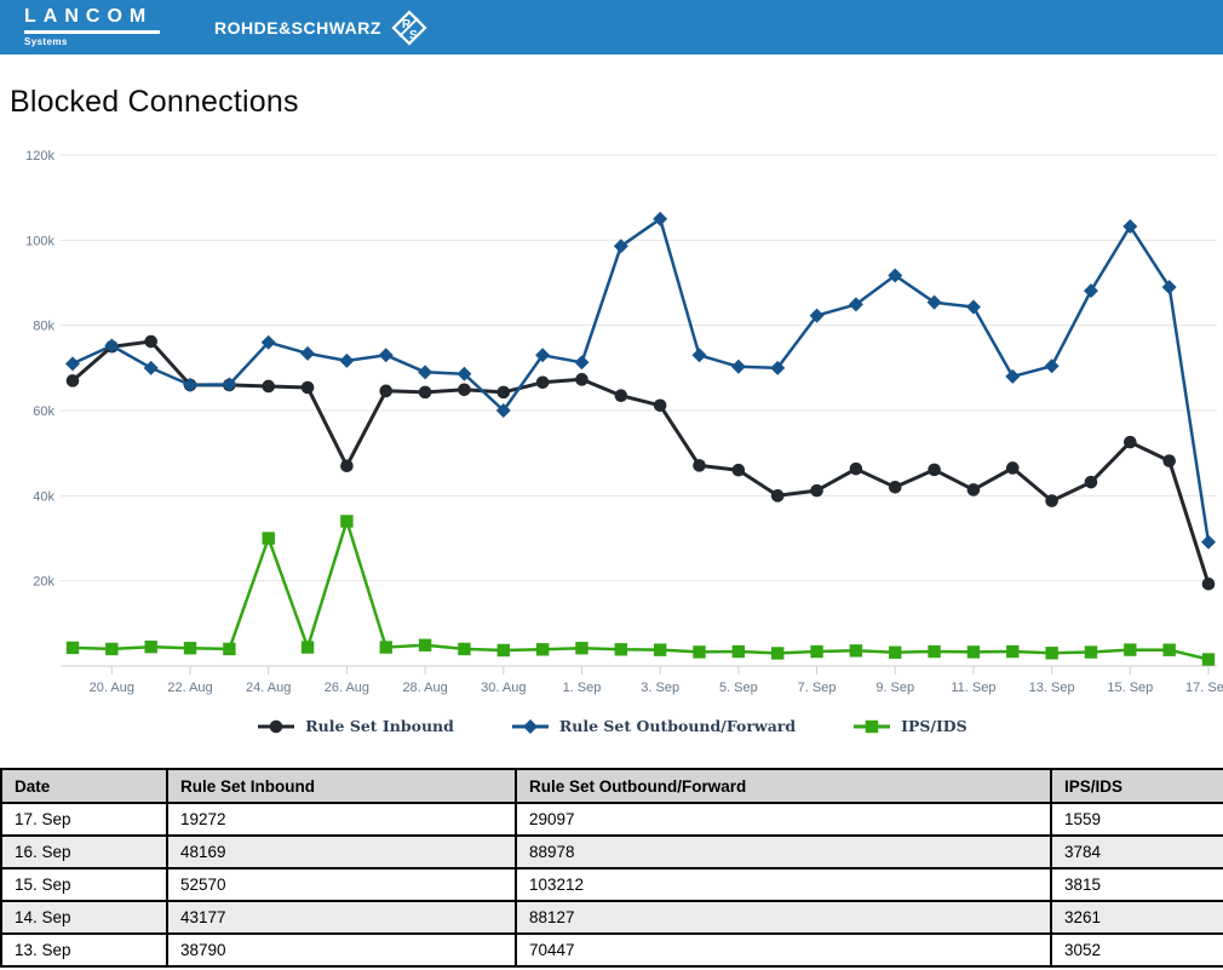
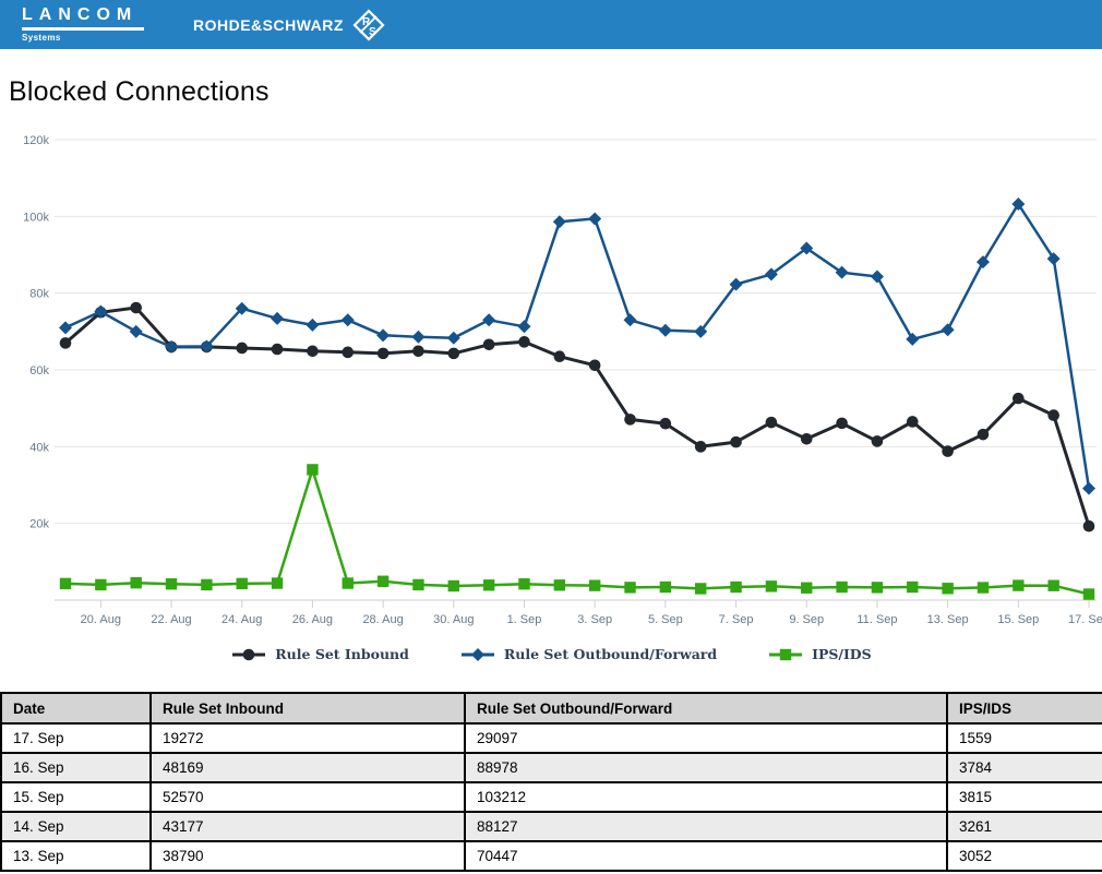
IPS/IDS/24. Aug: 30k -> 4k
Rule Set Inbound/26. Aug: 47k -> 65k
Rule Set Outbound/Forward/30. Aug: 60k -> 68k
Rule Set Outbound/Forward/3. Sep: 105k -> 99k
